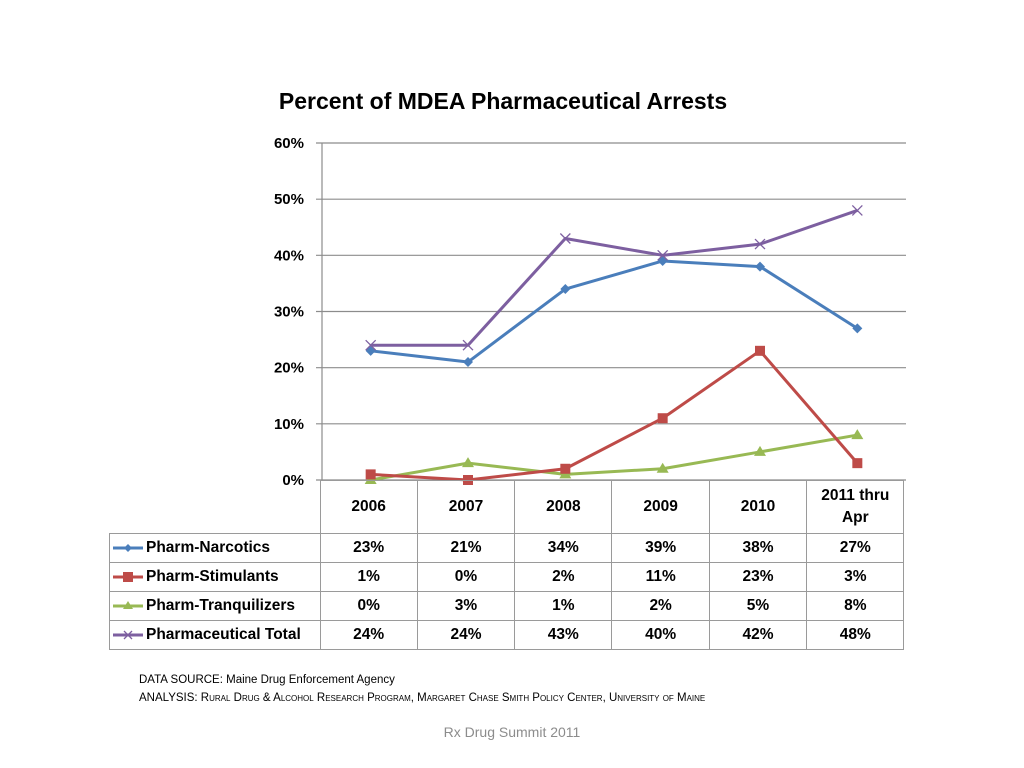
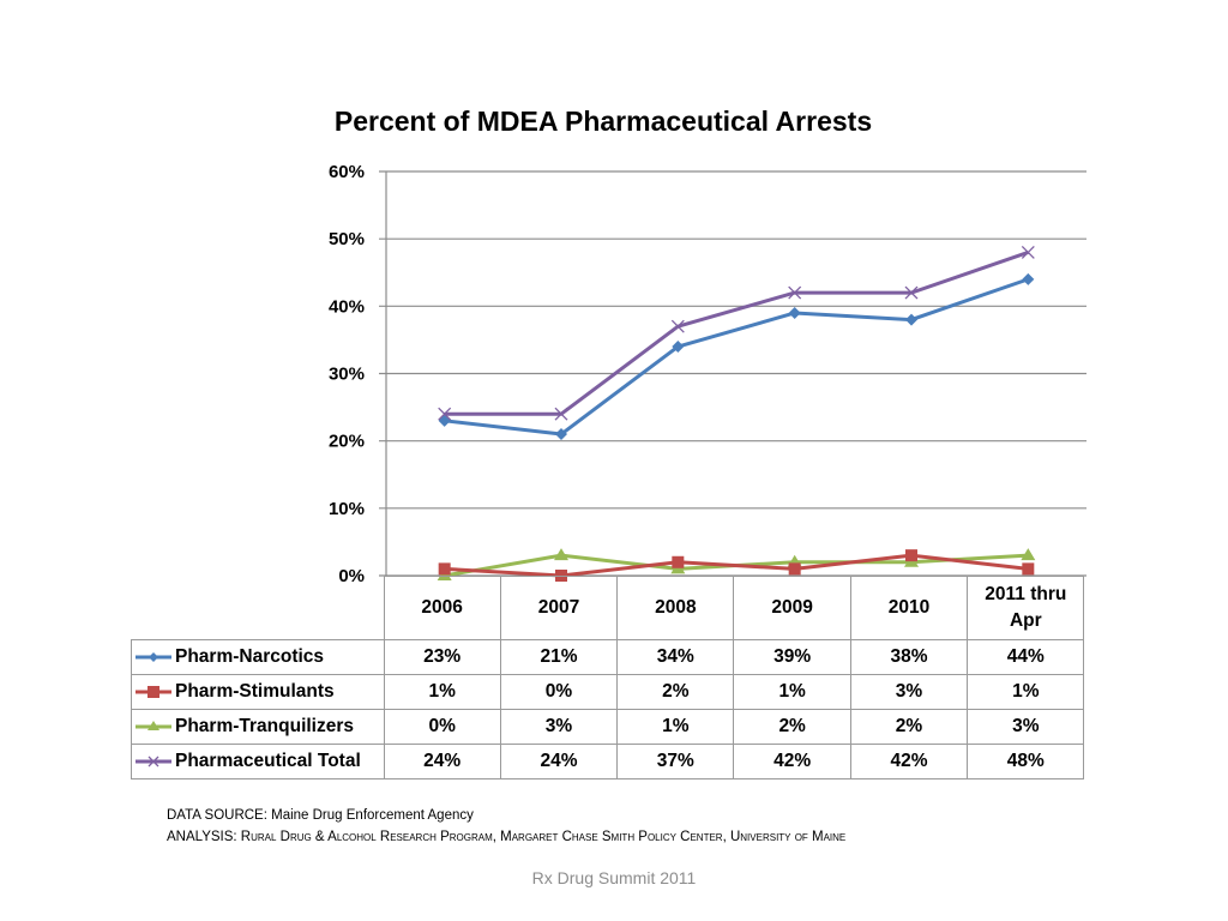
Pharmaceutical Total/2008: 43% -> 37%
Pharm-Stimulants/2009: 11% -> 1%
Pharmaceutical Total/2009: 40% -> 42%
Pharm-Stimulants/2010: 23% -> 3%
Pharm-Tranquilizers/2010: 5% -> 2%
Pharm-Narcotics/2011 thru Apr: 27% -> 44%
Pharm-Stimulants/2011 thru Apr: 3% -> 1%
Pharm-Tranquilizers/2011 thru Apr: 8% -> 3%
